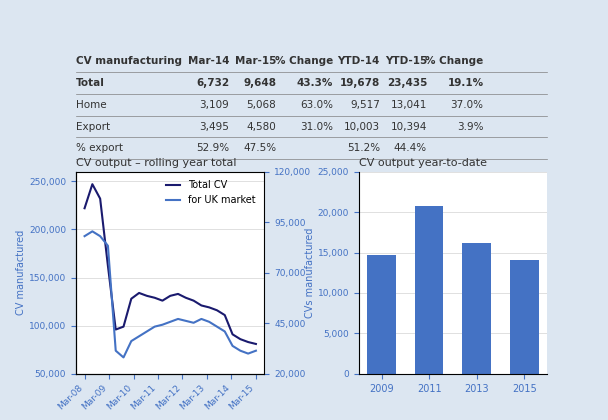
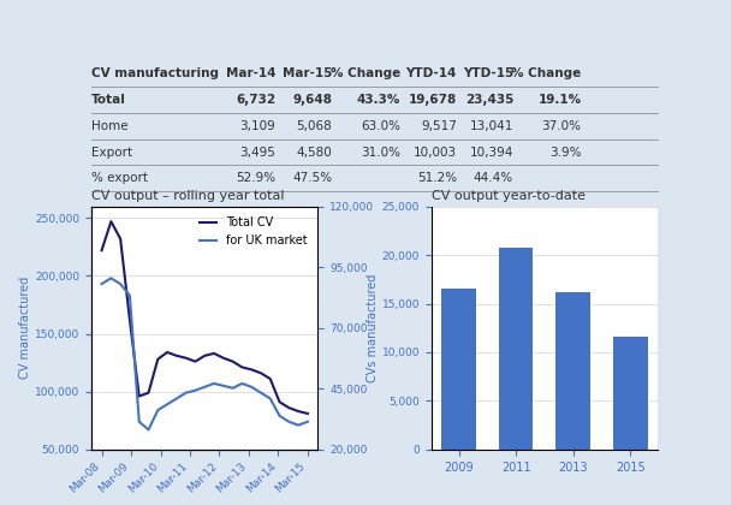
CV output year-to-date/2009: 14,700 -> 16,600
CV output year-to-date/2015: 14,100 -> 11,600
